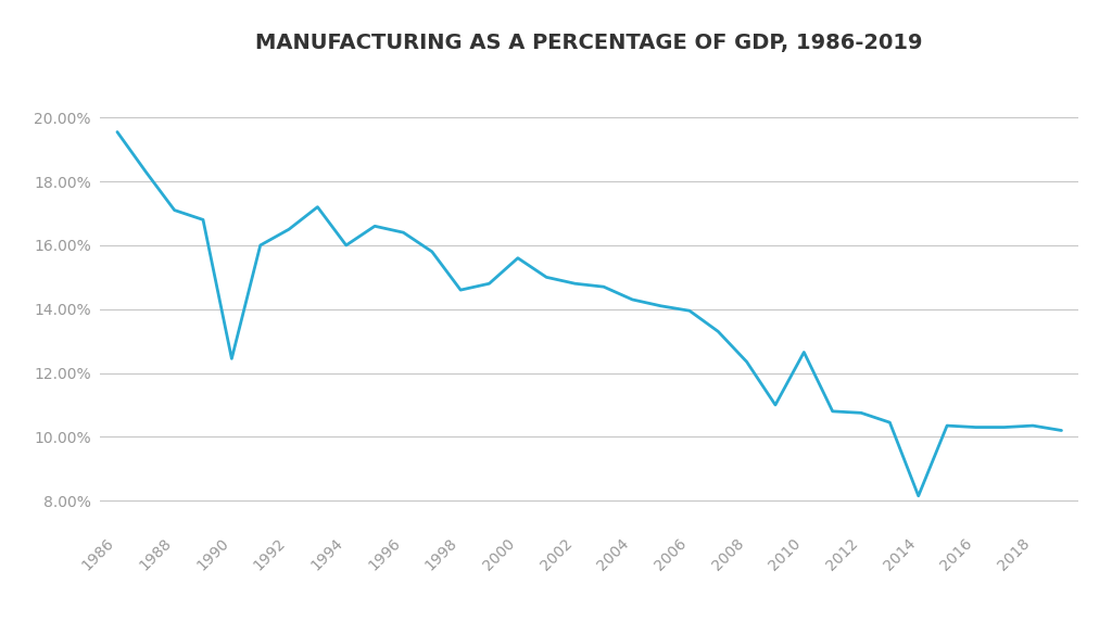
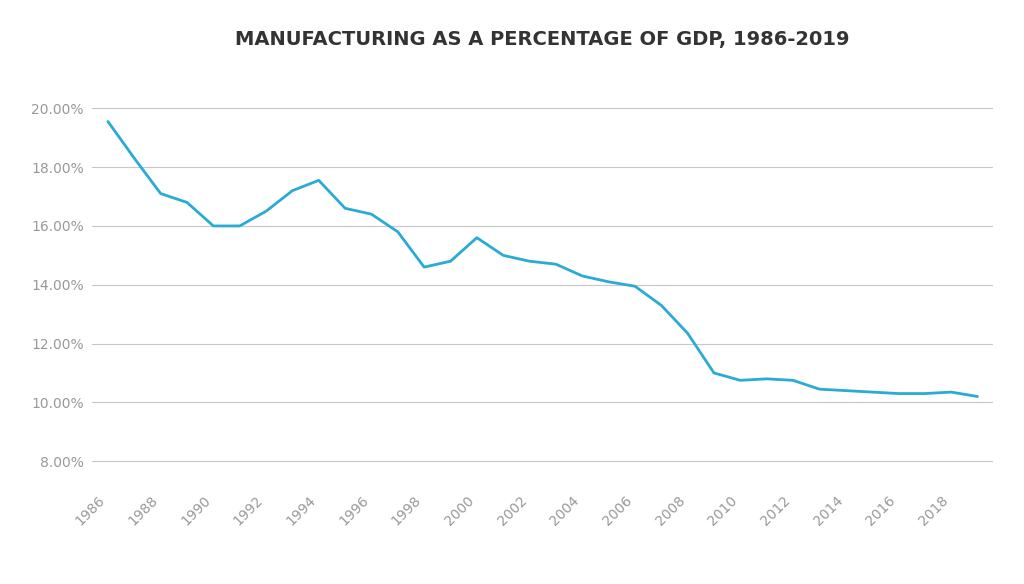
1990: 12.45% -> 16.00%
1994: 16.00% -> 17.55%
2010: 12.65% -> 10.75%
2014: 8.15% -> 10.40%
